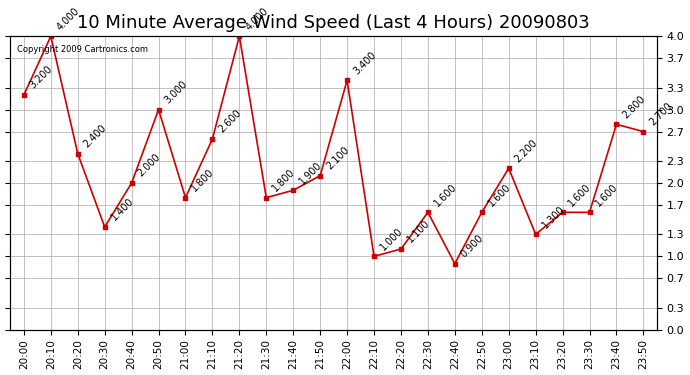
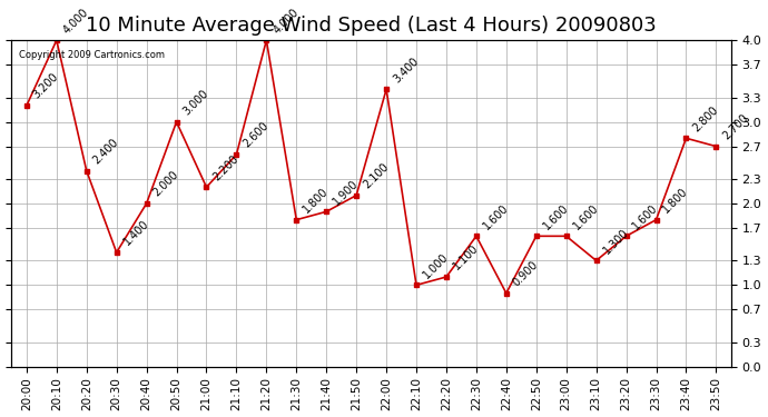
21:00: 1.800 -> 2.200
23:00: 2.200 -> 1.600
23:30: 1.600 -> 1.800
